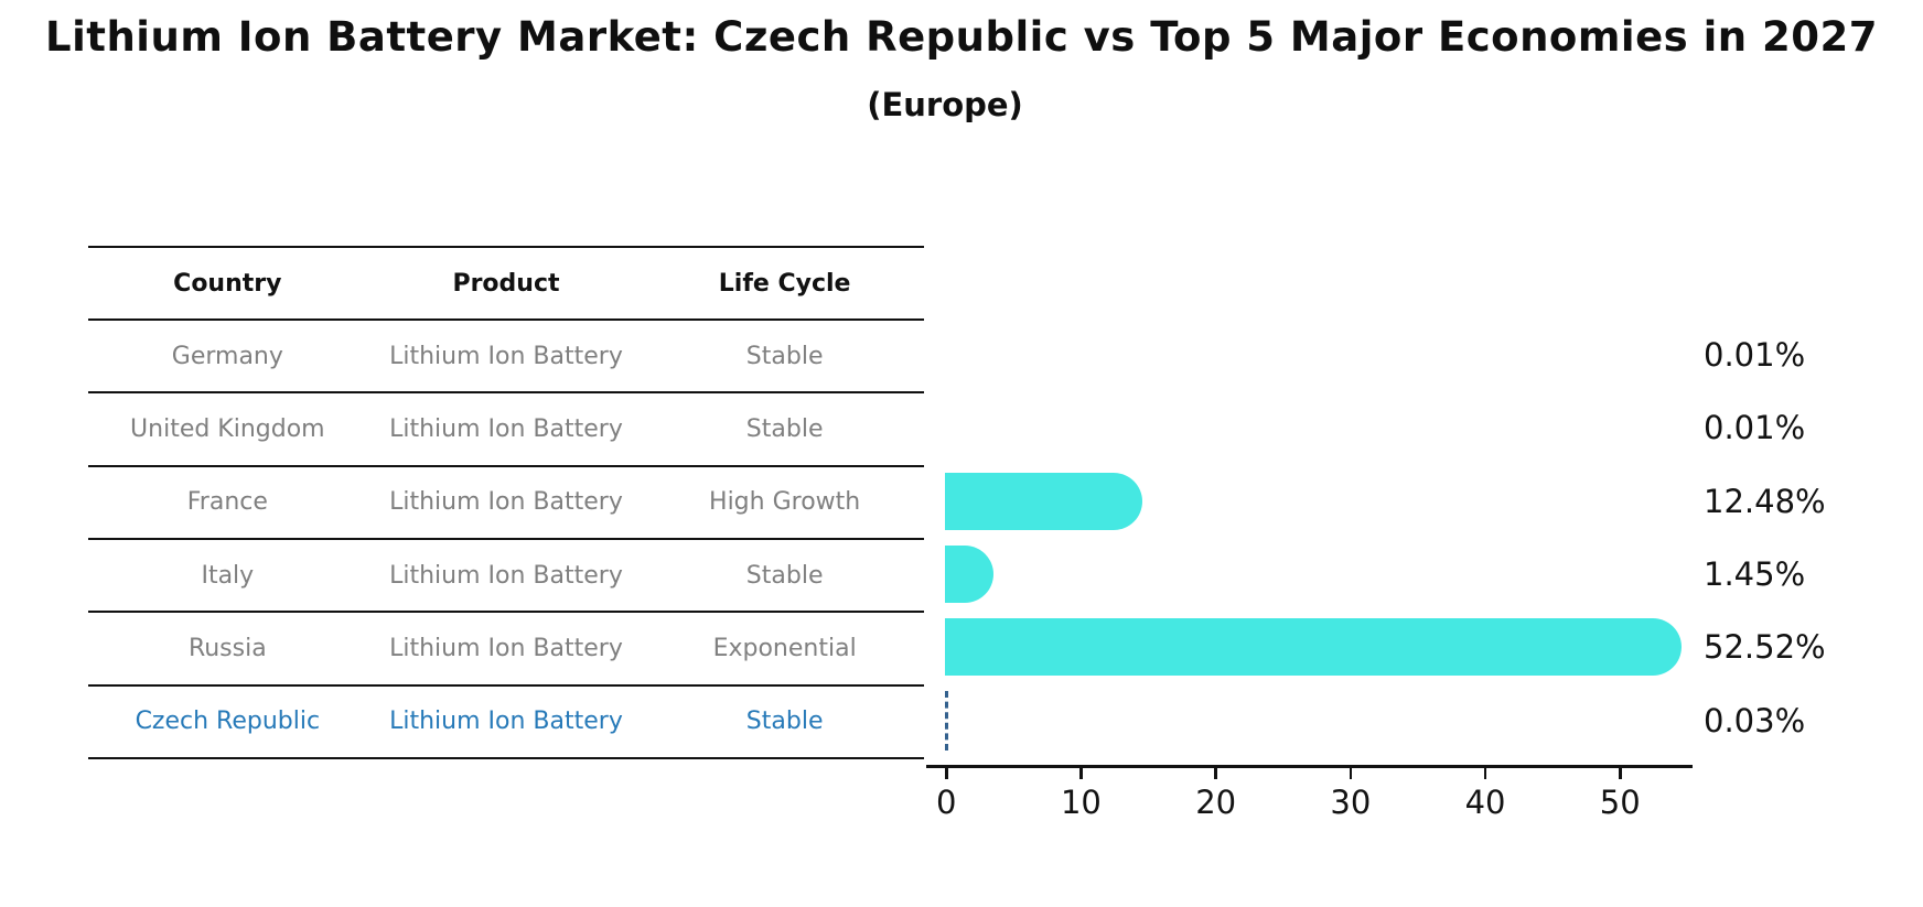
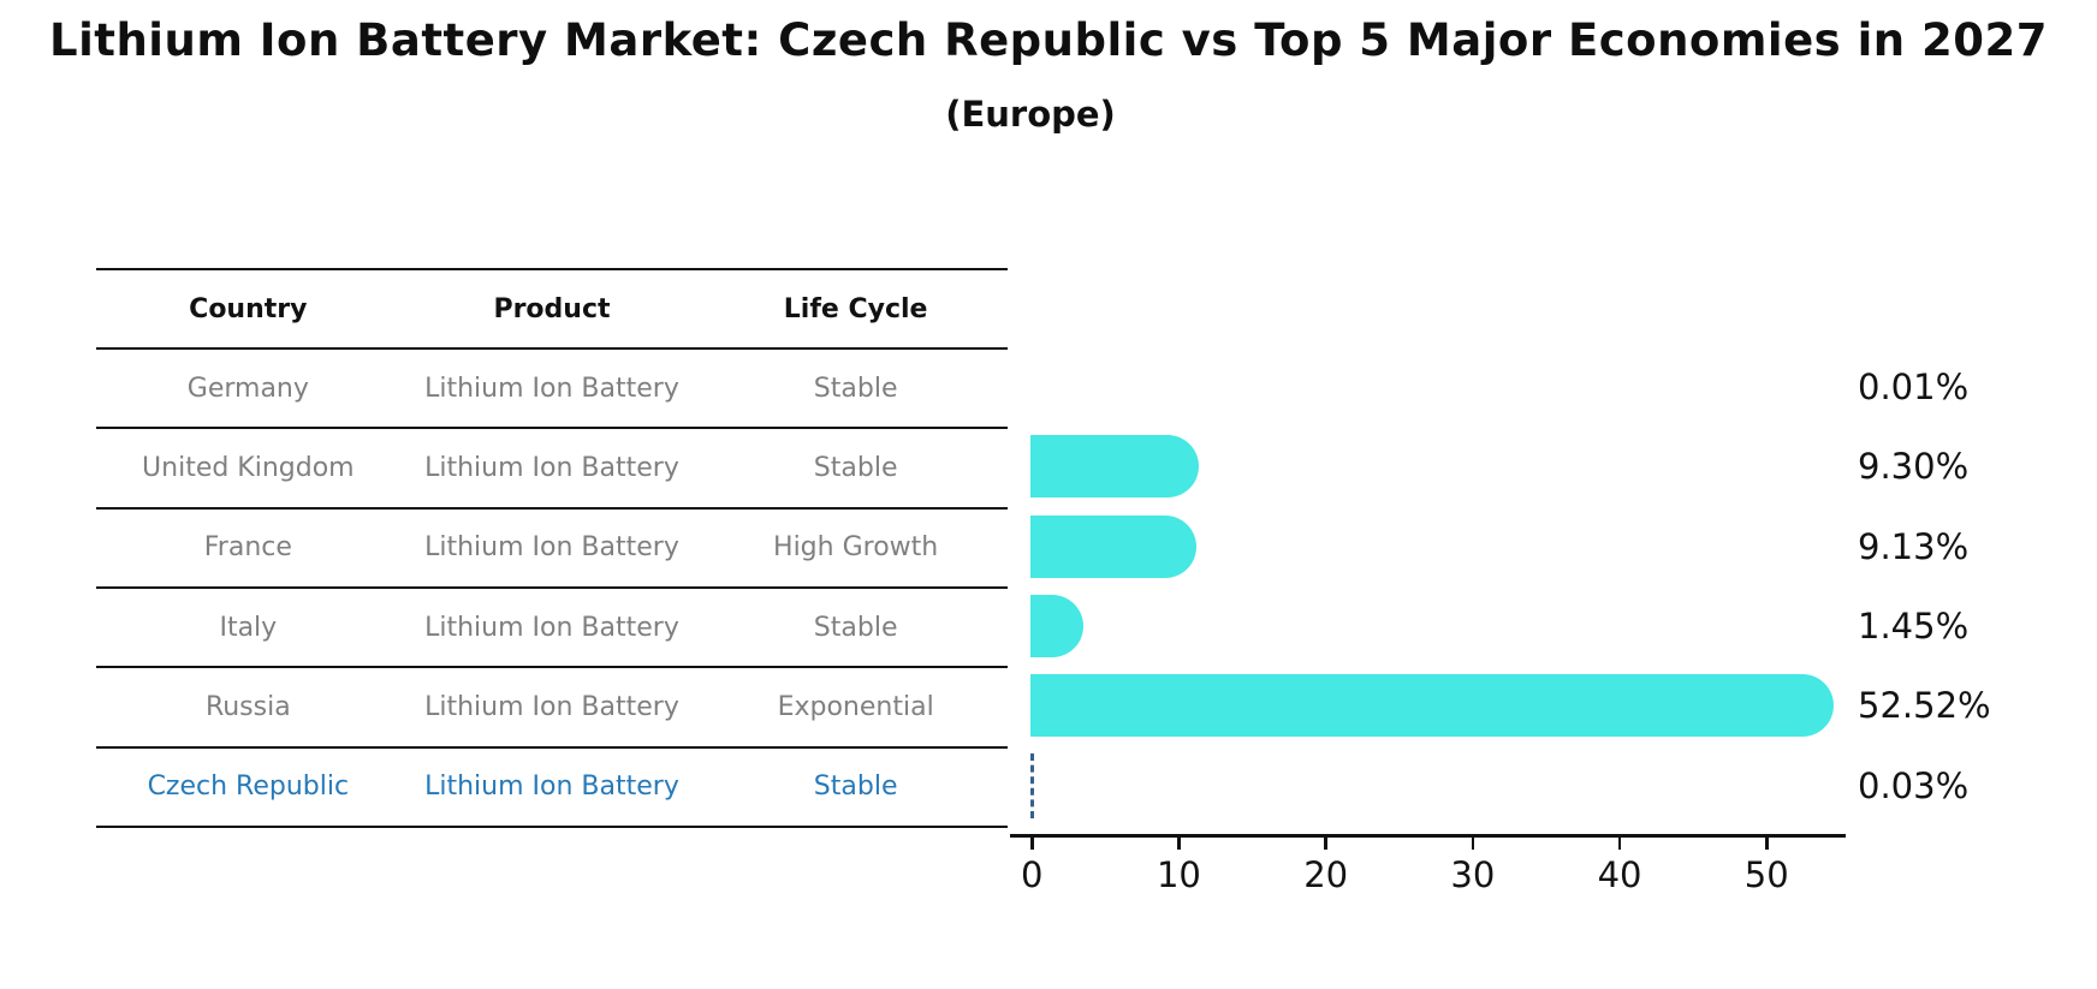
United Kingdom: 0.01% -> 9.30%
France: 12.48% -> 9.13%
